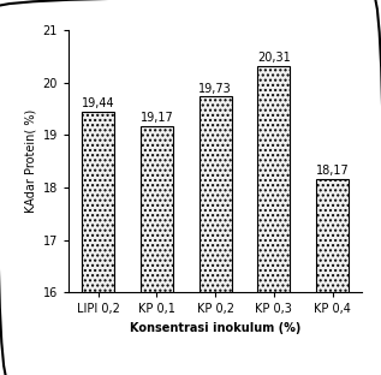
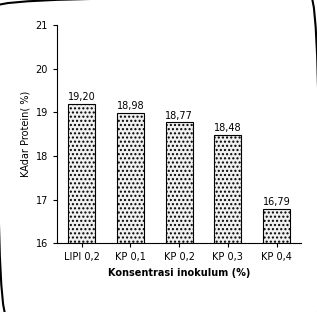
LIPI 0,2: 19,44 -> 19,20
KP 0,1: 19,17 -> 18,98
KP 0,2: 19,73 -> 18,77
KP 0,3: 20,31 -> 18,48
KP 0,4: 18,17 -> 16,79
